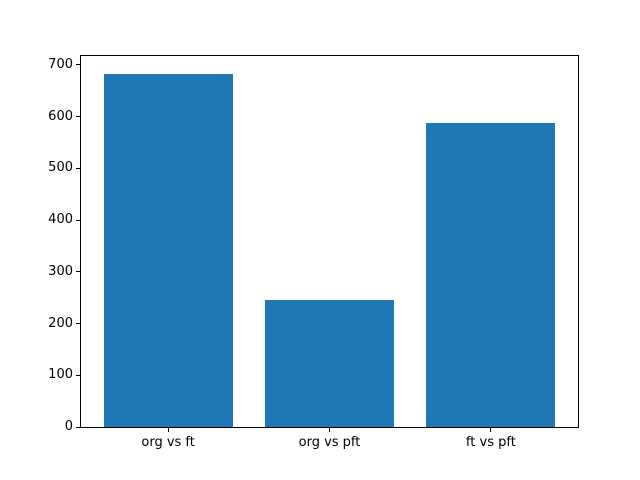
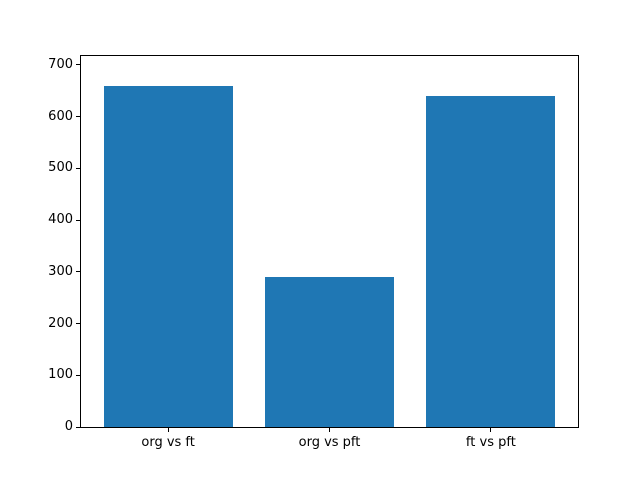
org vs ft: 680 -> 660
org vs pft: 250 -> 290
ft vs pft: 590 -> 640
